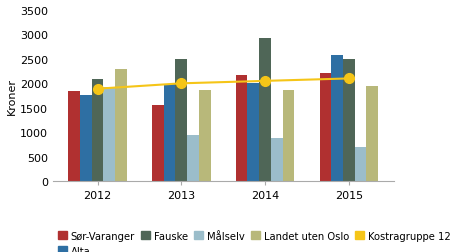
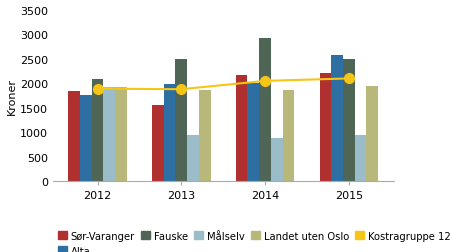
Landet uten Oslo/2012: 2300 -> 1930
Kostragruppe 12/2013: 2000 -> 1880
Målselv/2015: 700 -> 940
